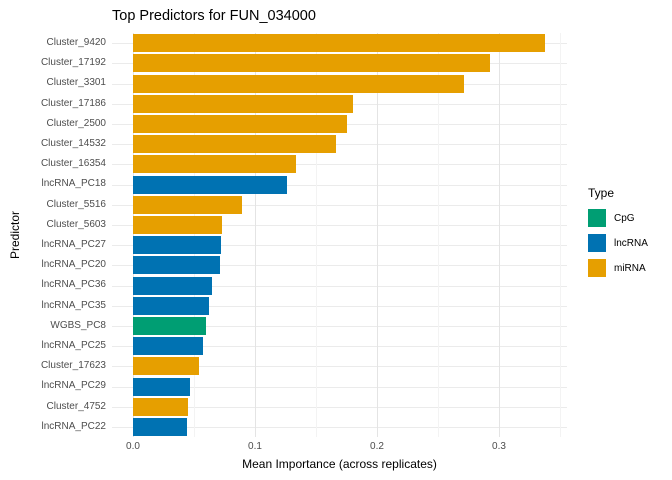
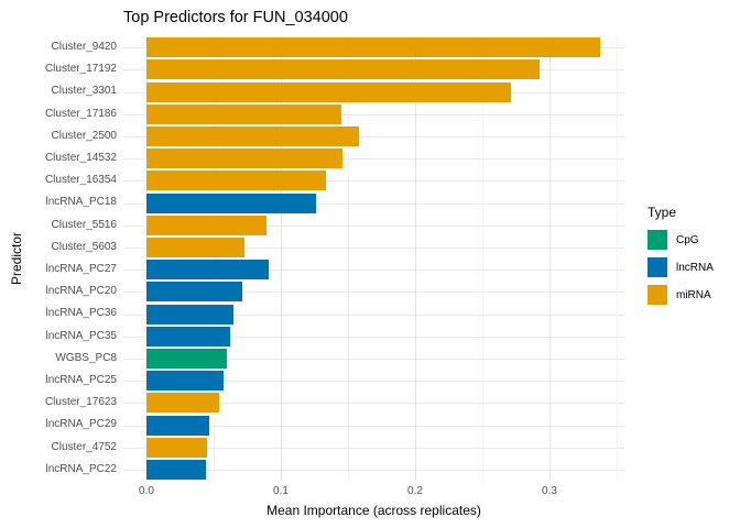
Cluster_17186: 0.180 -> 0.145
Cluster_2500: 0.175 -> 0.158
Cluster_14532: 0.166 -> 0.146
lncRNA_PC27: 0.072 -> 0.091
